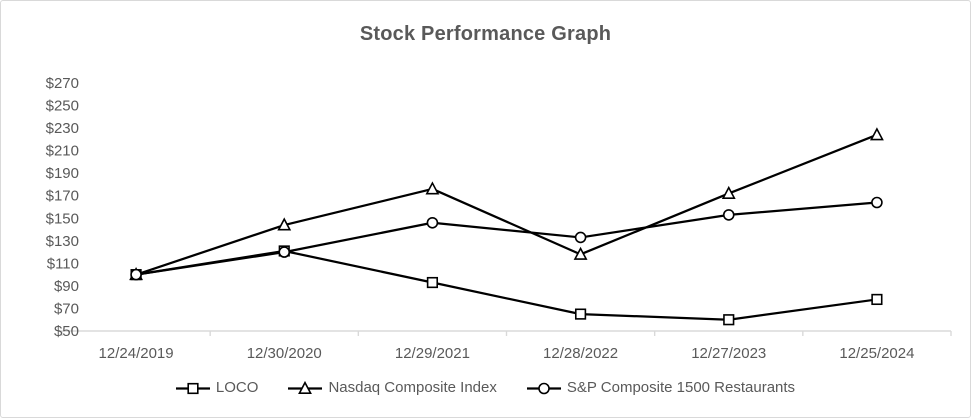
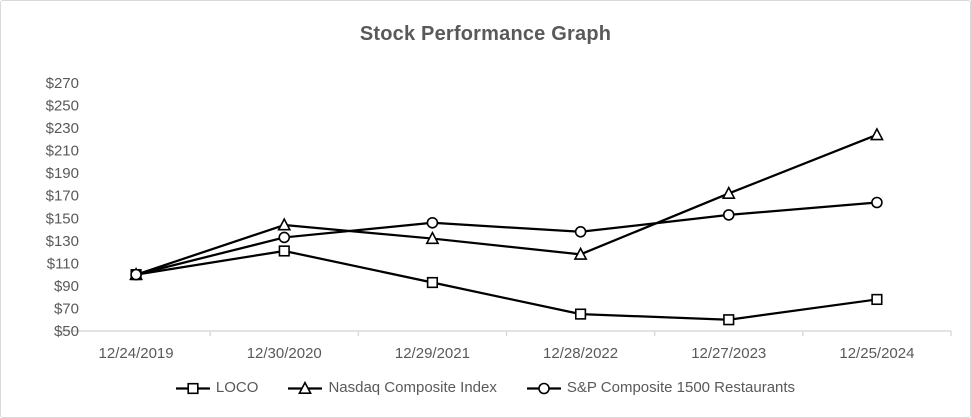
S&P Composite 1500 Restaurants/12/30/2020: $120 -> $133
Nasdaq Composite Index/12/29/2021: $176 -> $132
S&P Composite 1500 Restaurants/12/28/2022: $133 -> $138
